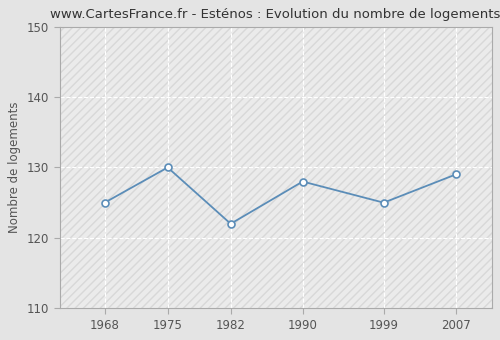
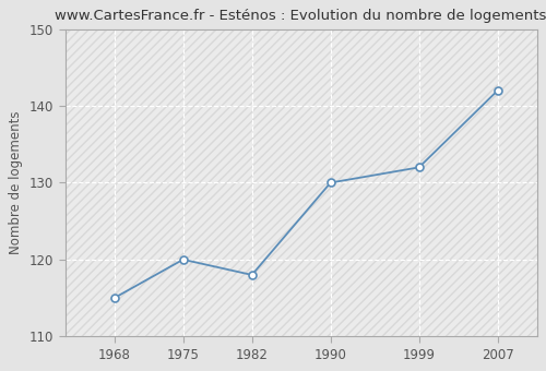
1968: 125 -> 115
1975: 130 -> 120
1982: 122 -> 118
1990: 128 -> 130
1999: 125 -> 132
2007: 129 -> 142
